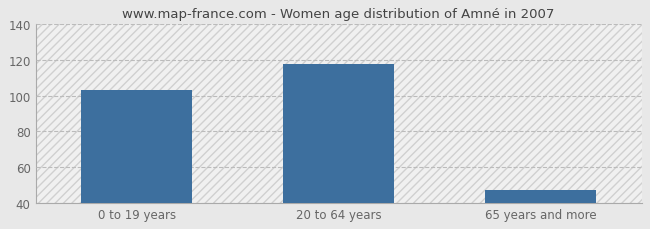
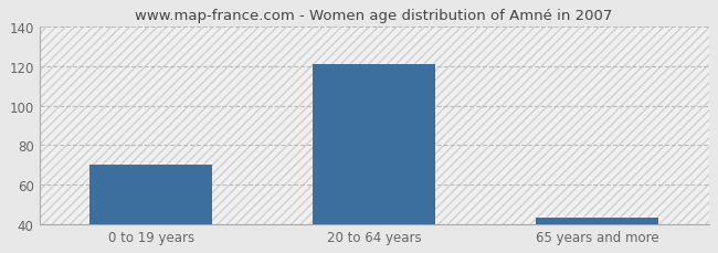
0 to 19 years: 103 -> 70
20 to 64 years: 118 -> 121
65 years and more: 47 -> 43
